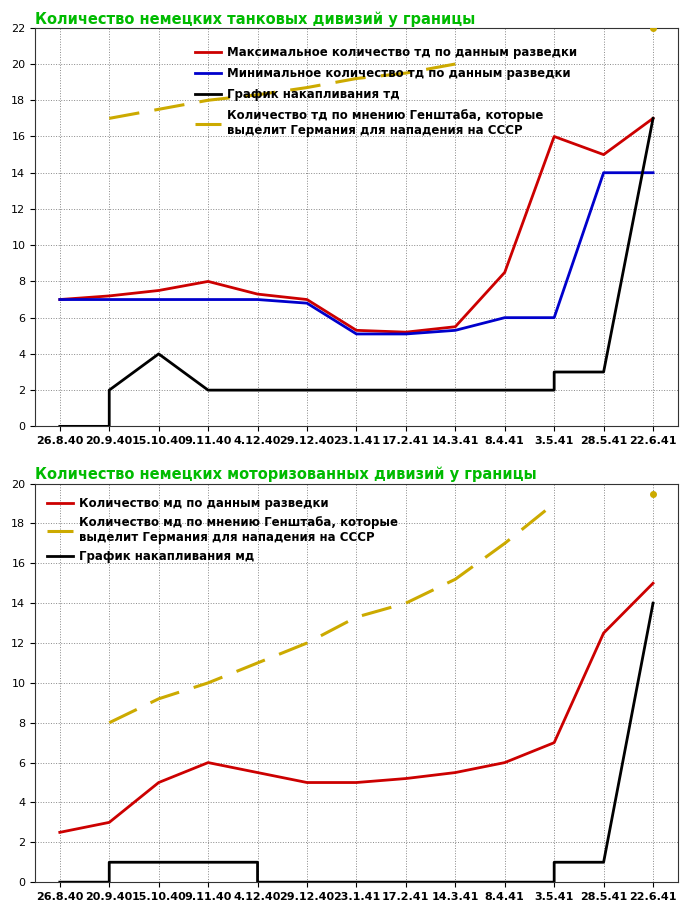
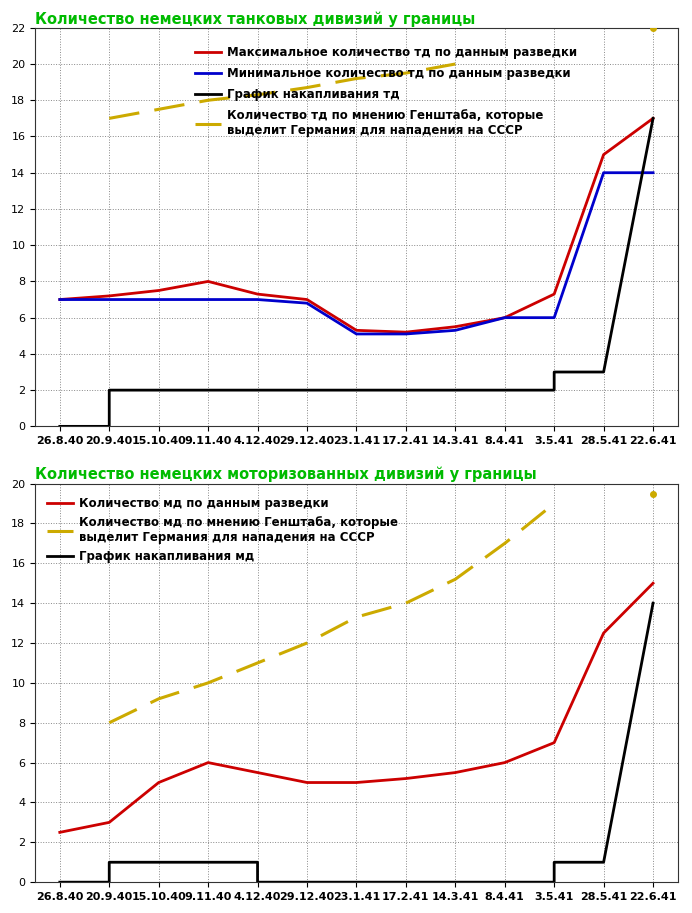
Количество немецких танковых дивизий у границы/График накапливания тд/15.10.40: 4 -> 2
Количество немецких танковых дивизий у границы/Максимальное количество тд по данным разведки/8.4.41: 8.5 -> 6.0
Количество немецких танковых дивизий у границы/Максимальное количество тд по данным разведки/3.5.41: 16.0 -> 7.3
